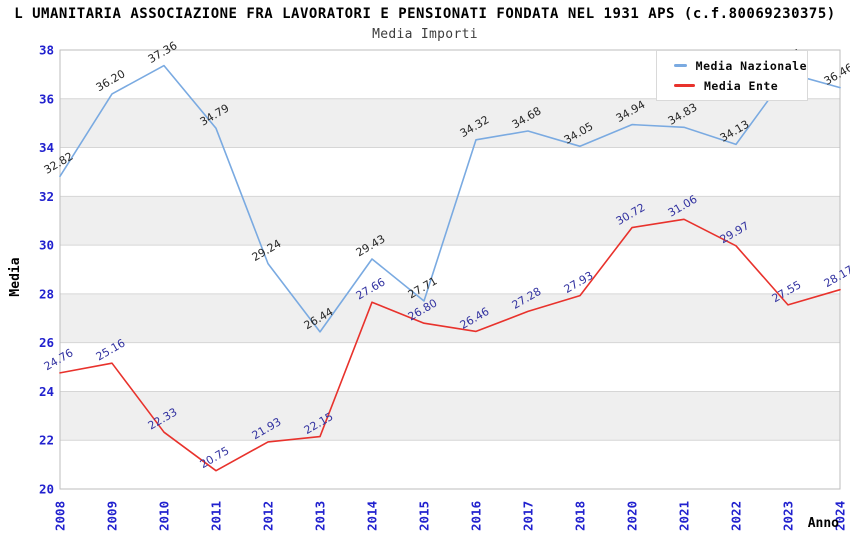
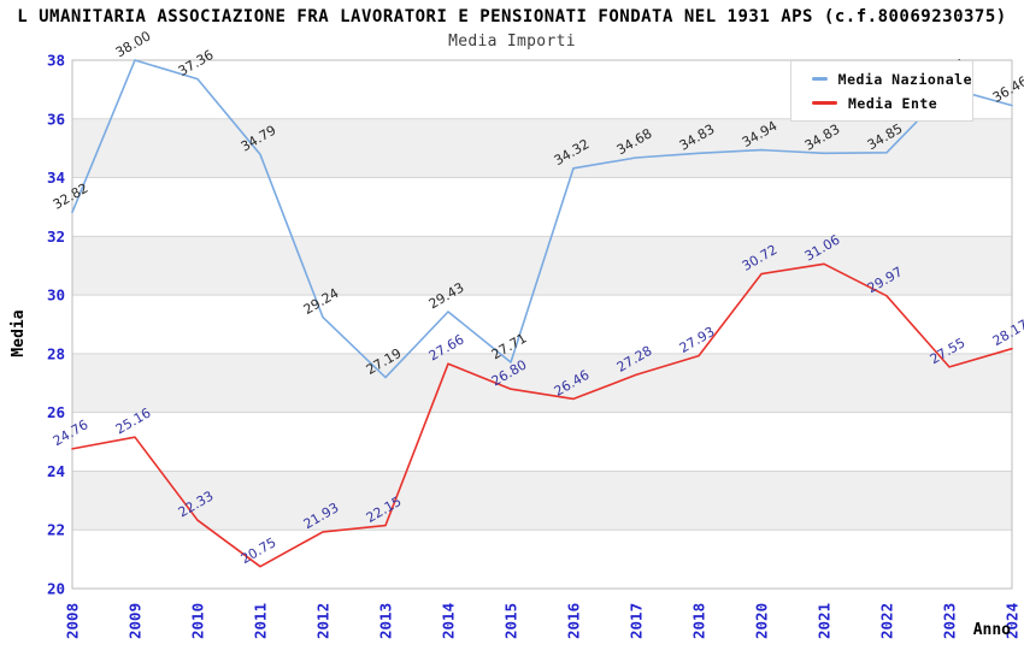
Media Nazionale/2009: 36.20 -> 38.00
Media Nazionale/2013: 26.44 -> 27.19
Media Nazionale/2018: 34.05 -> 34.83
Media Nazionale/2022: 34.13 -> 34.85
